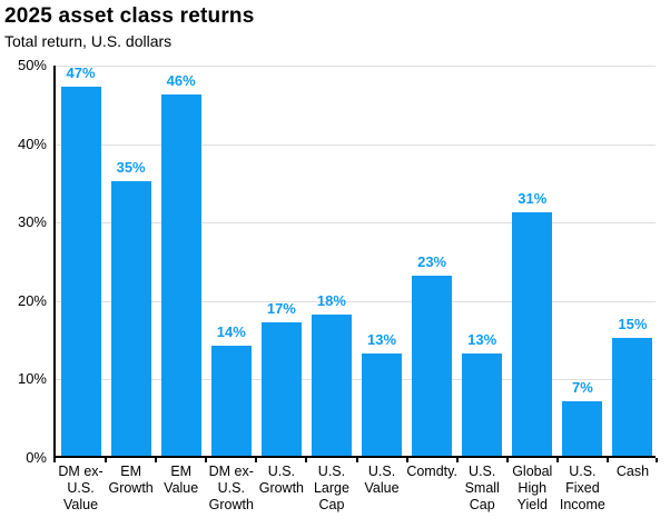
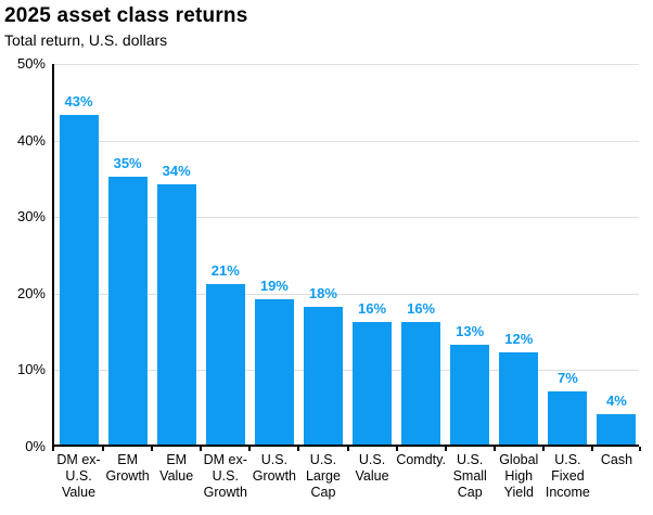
DM ex-U.S. Value: 47% -> 43%
EM Value: 46% -> 34%
DM ex-U.S. Growth: 14% -> 21%
U.S. Growth: 17% -> 19%
U.S. Value: 13% -> 16%
Comdty.: 23% -> 16%
Global High Yield: 31% -> 12%
Cash: 15% -> 4%
